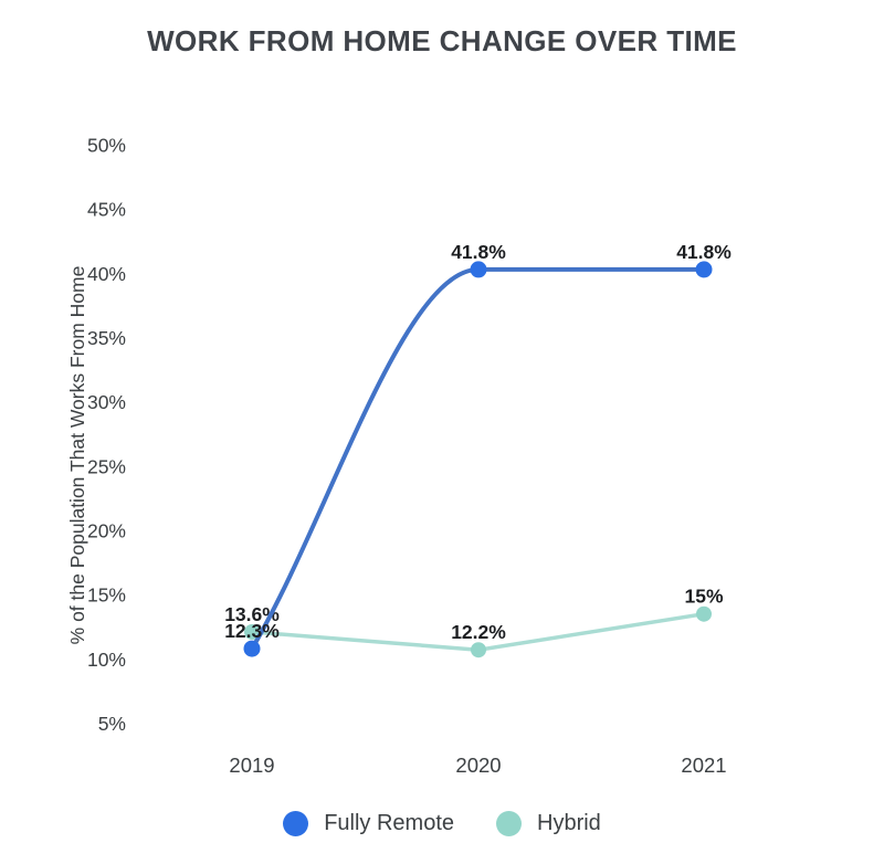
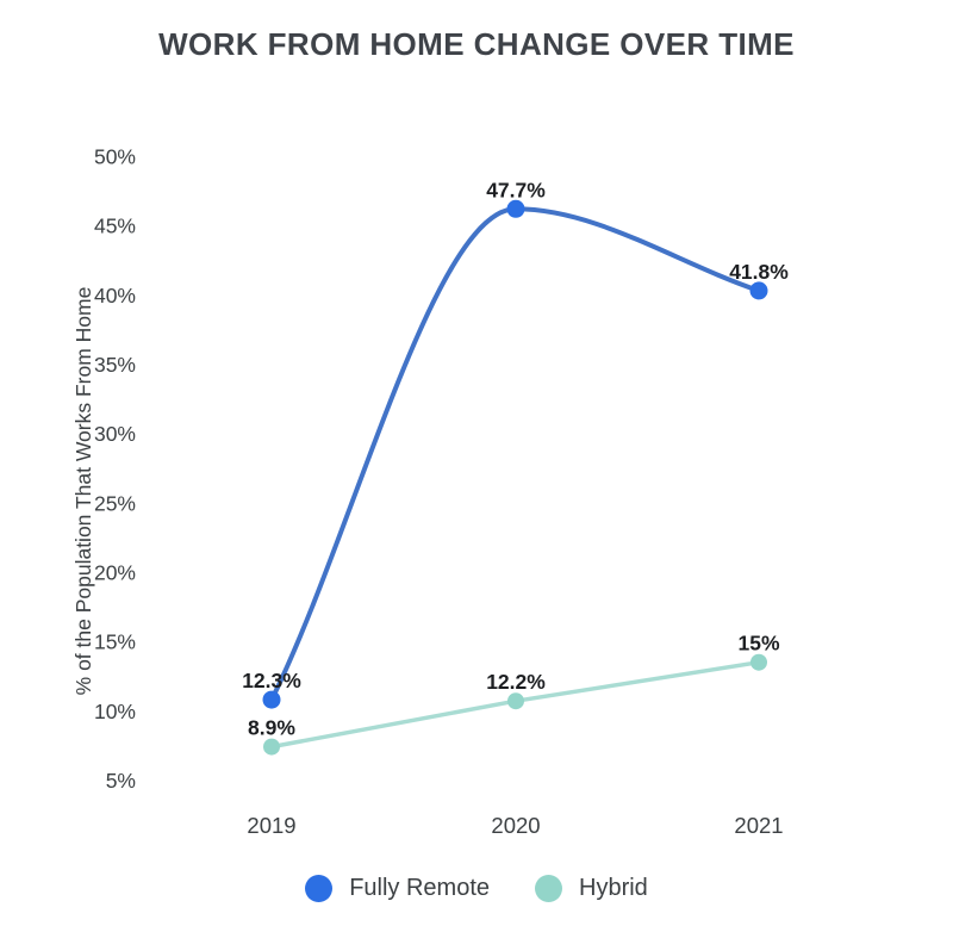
Hybrid/2019: 13.6% -> 8.9%
Fully Remote/2020: 41.8% -> 47.7%
